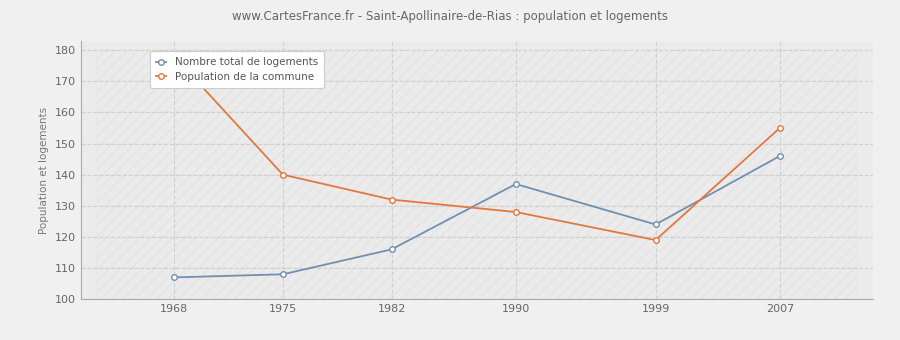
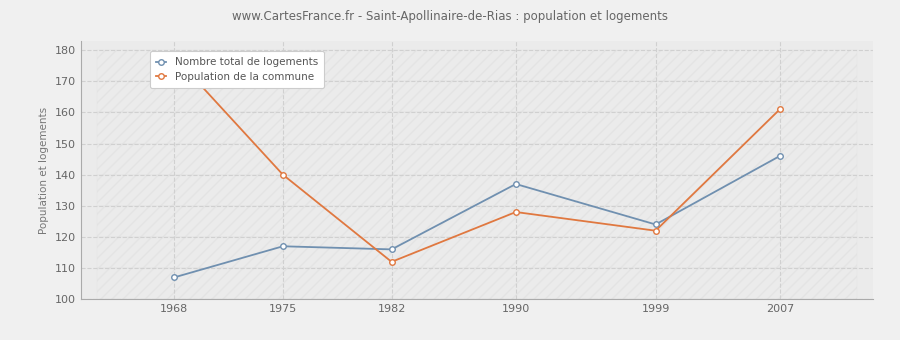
Nombre total de logements/1975: 108 -> 117
Population de la commune/1982: 132 -> 112
Population de la commune/1999: 119 -> 122
Population de la commune/2007: 155 -> 161
